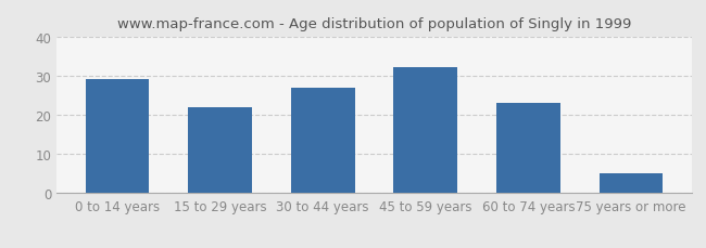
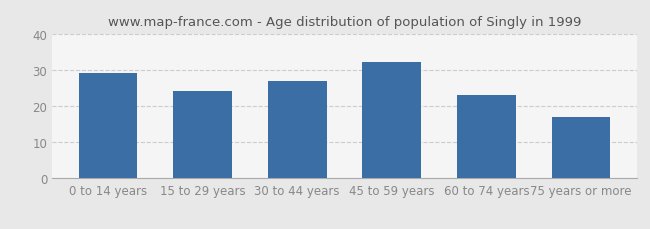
15 to 29 years: 22 -> 24
75 years or more: 5 -> 17
